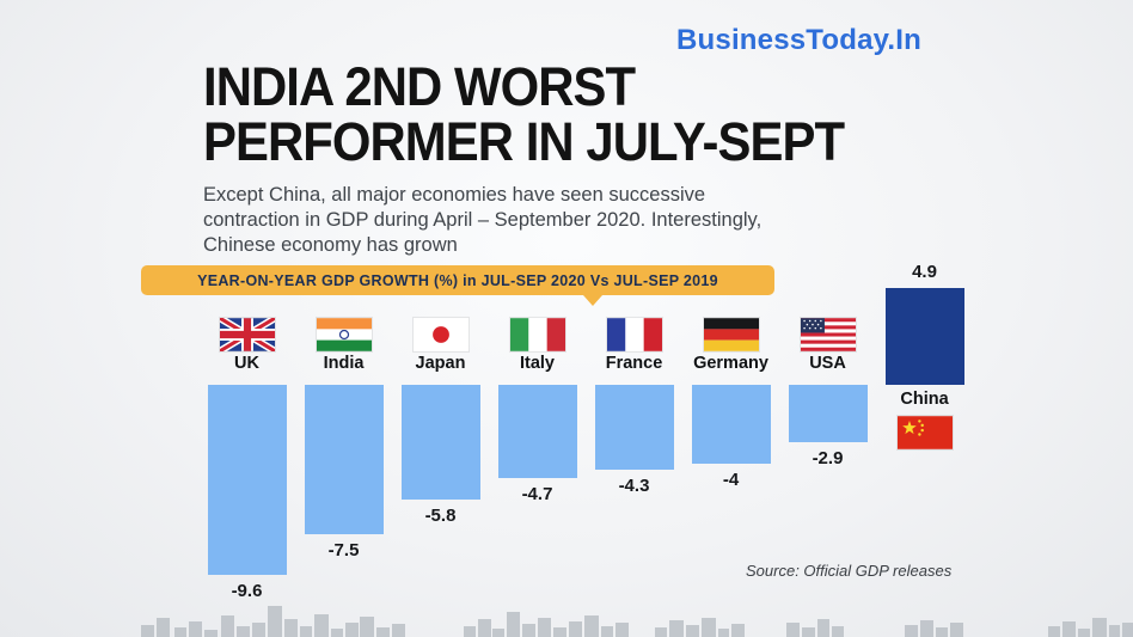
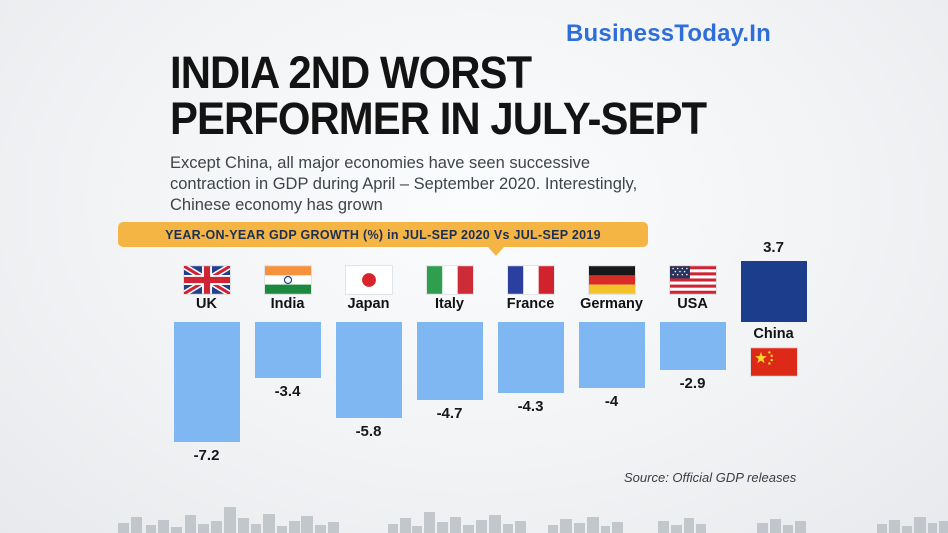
UK: -9.6 -> -7.2
India: -7.5 -> -3.4
China: 4.9 -> 3.7
